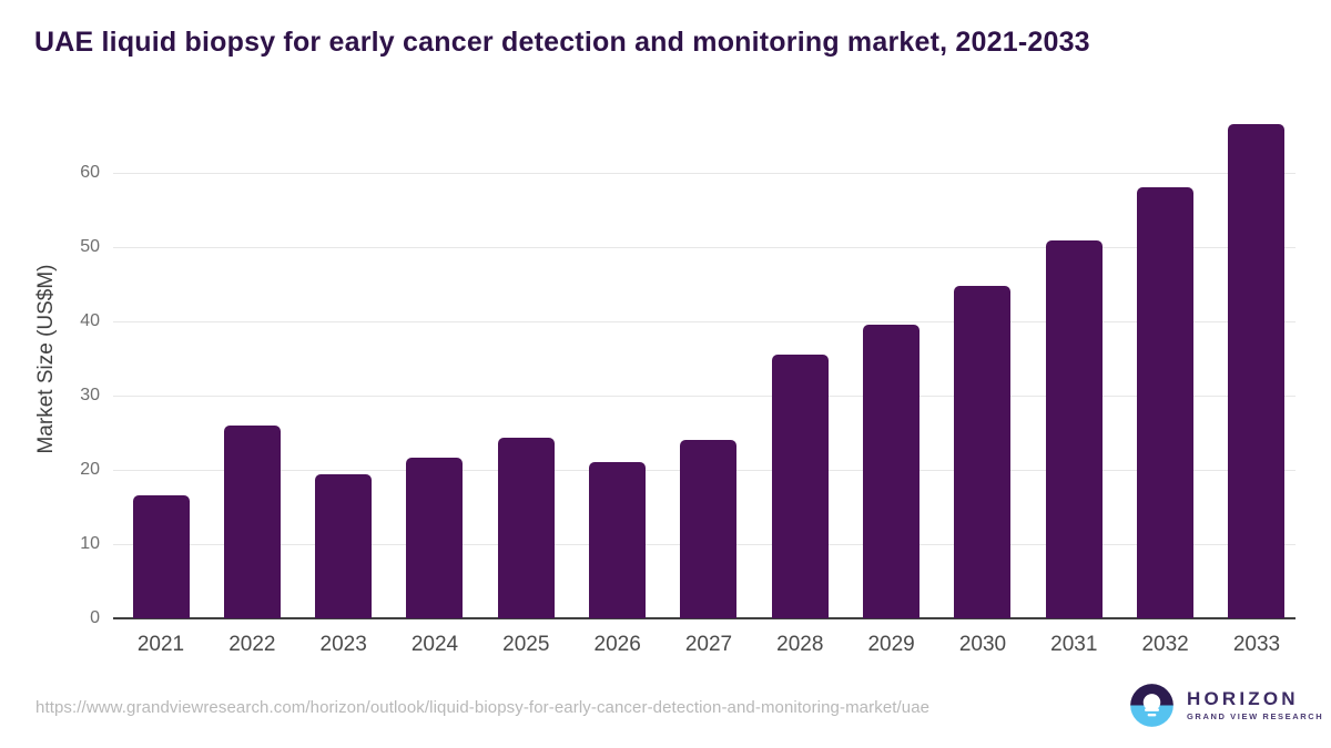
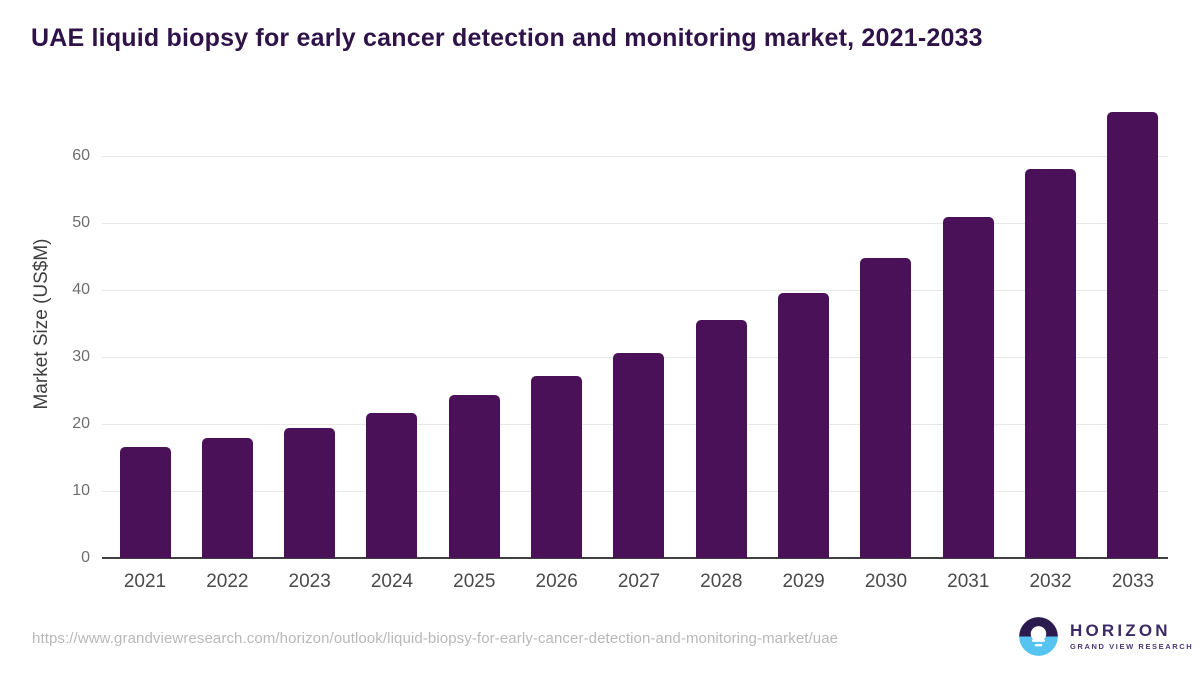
2022: 26 -> 18
2026: 21 -> 27
2027: 24 -> 31
